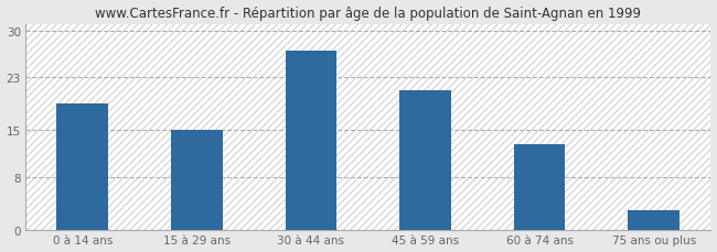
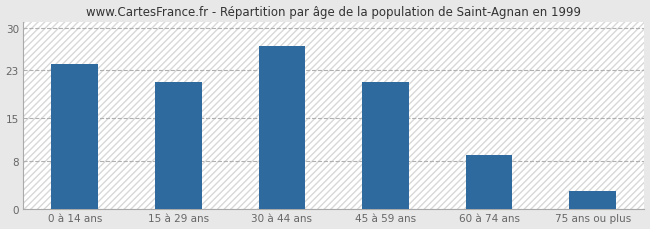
0 à 14 ans: 19 -> 24
15 à 29 ans: 15 -> 21
60 à 74 ans: 13 -> 9
